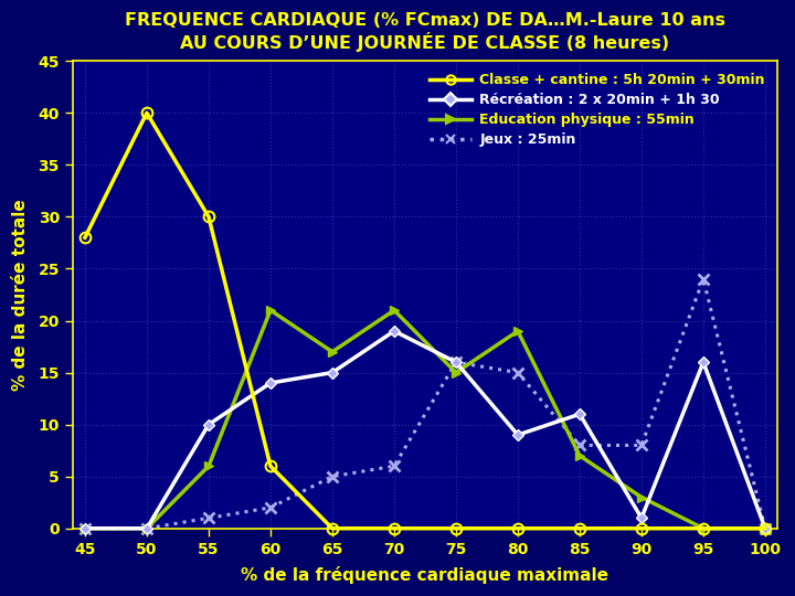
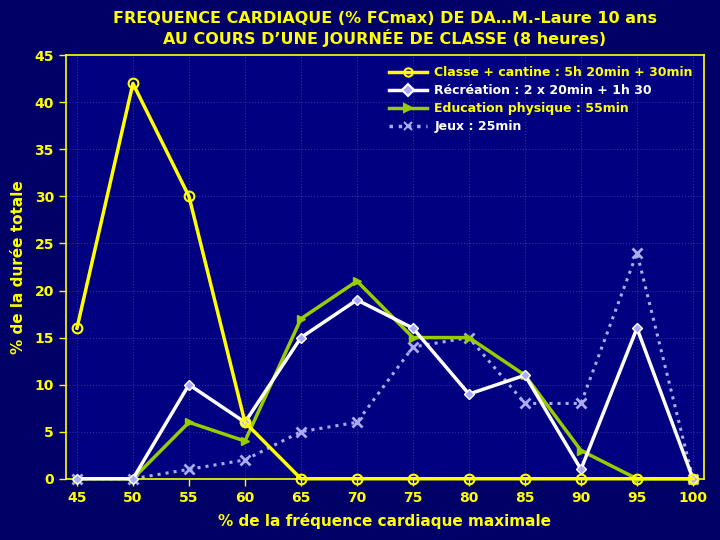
Classe + cantine : 5h 20min + 30min/45: 28 -> 16
Classe + cantine : 5h 20min + 30min/50: 40 -> 42
Récréation : 2 x 20min + 1h 30/60: 14 -> 6
Education physique : 55min/60: 21 -> 4
Jeux : 25min/75: 16 -> 14
Education physique : 55min/80: 19 -> 15
Education physique : 55min/85: 7 -> 11
